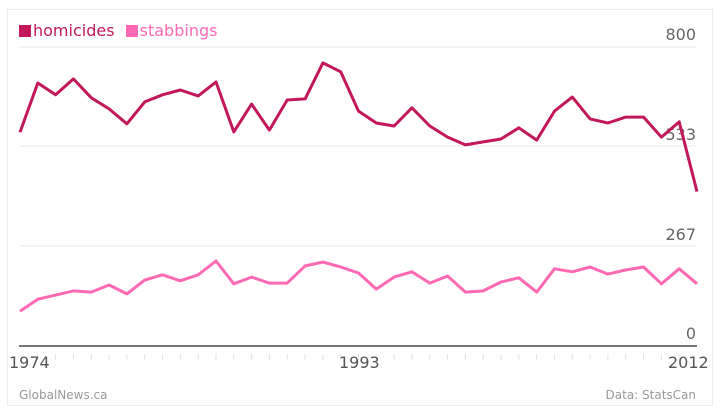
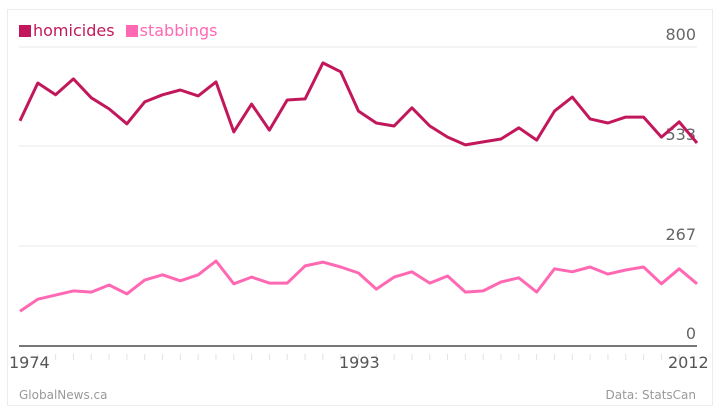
homicides/1974: 570 -> 600
homicides/2012: 410 -> 540
